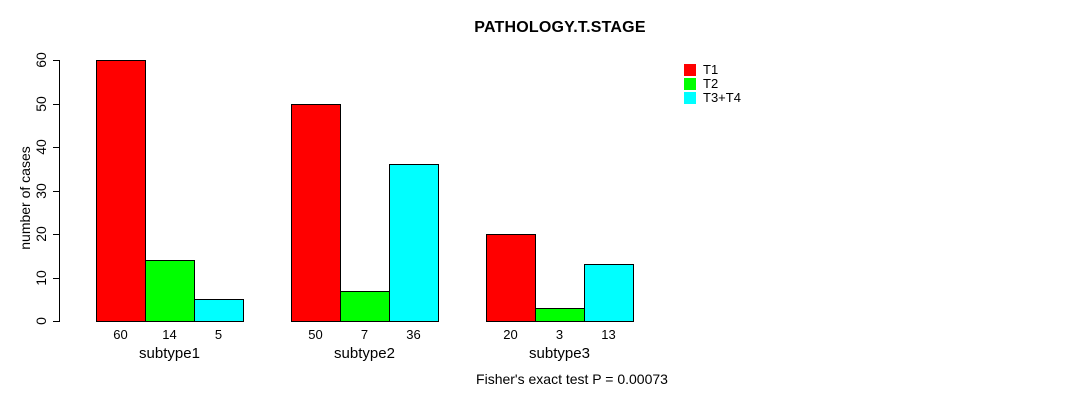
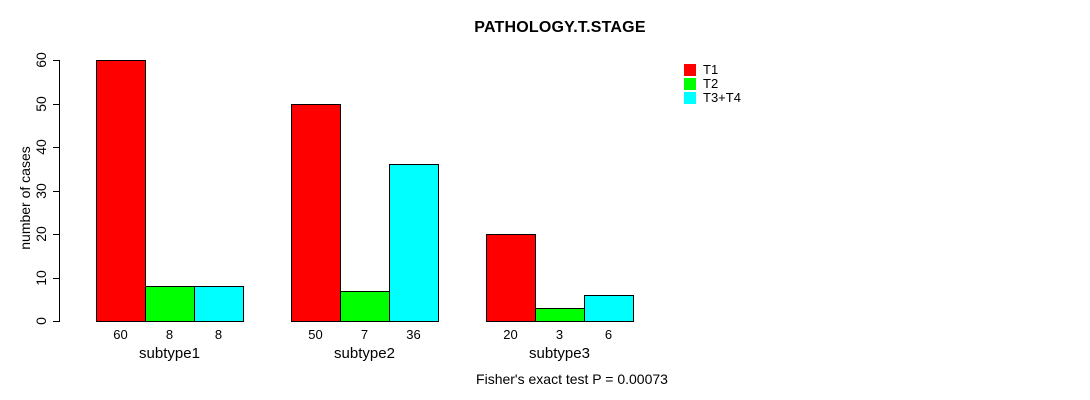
T2/subtype1: 14 -> 8
T3+T4/subtype1: 5 -> 8
T3+T4/subtype3: 13 -> 6
